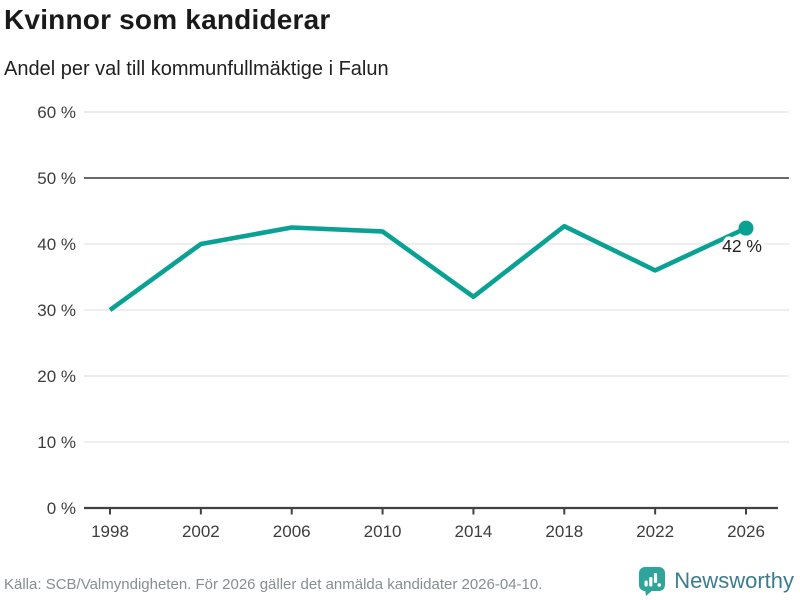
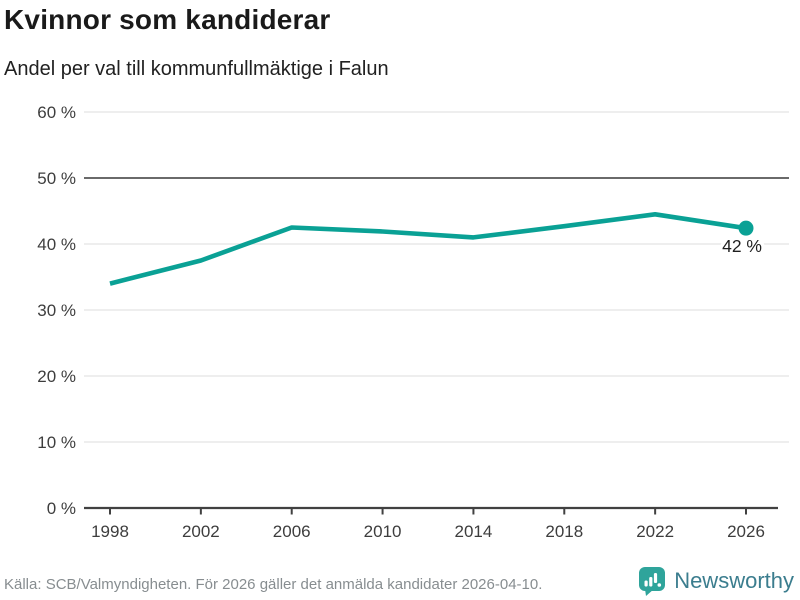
1998: 30% -> 34%
2002: 40% -> 38%
2014: 32% -> 41%
2022: 36% -> 44%
